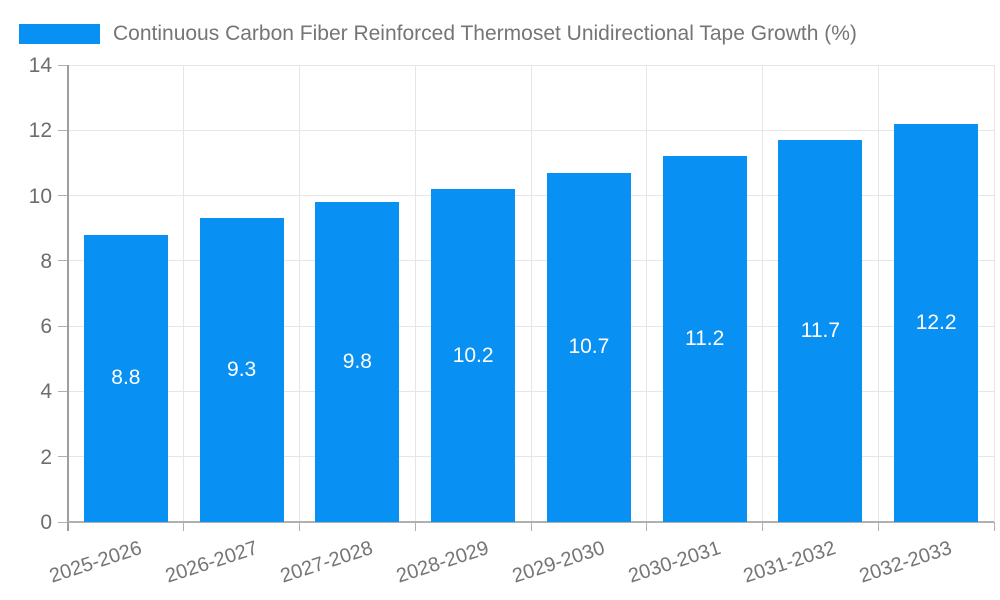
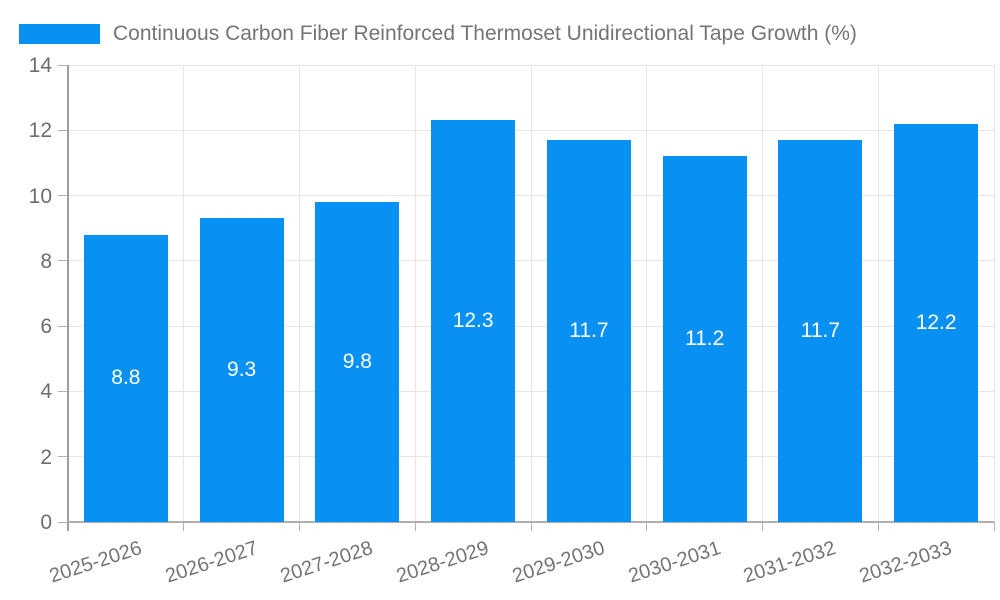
2028-2029: 10.2 -> 12.3
2029-2030: 10.7 -> 11.7
